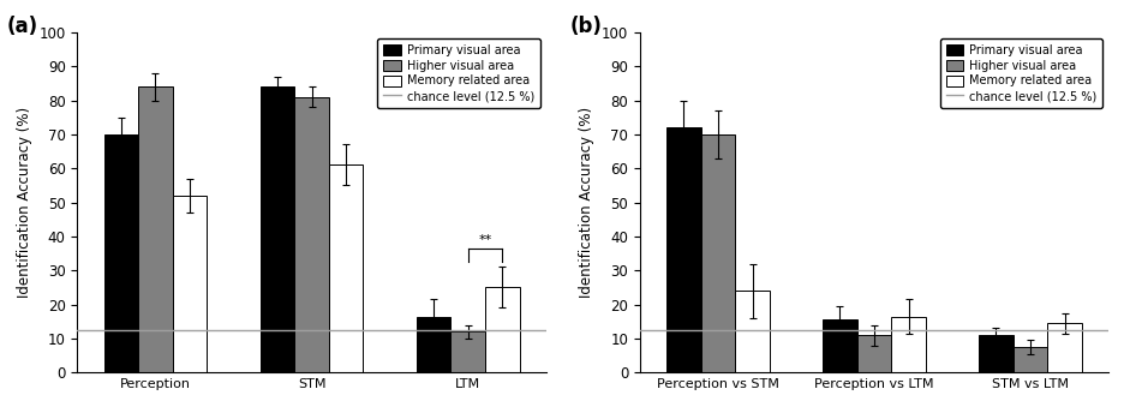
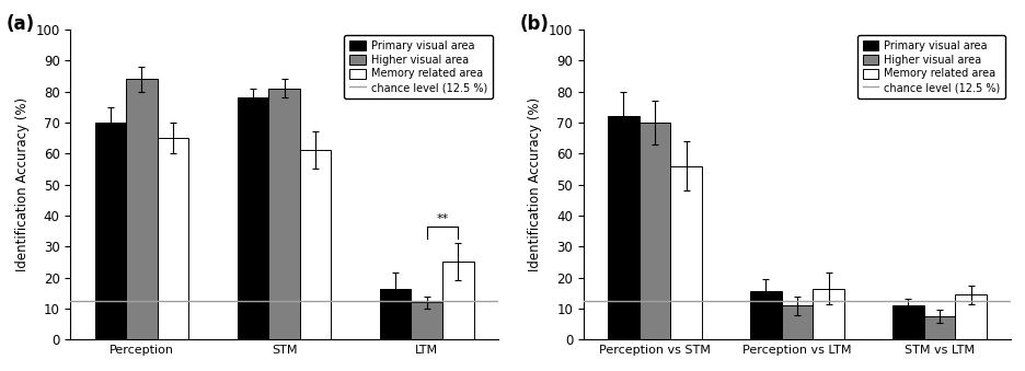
Memory related area/Perception: 52 -> 65
Primary visual area/STM: 84.0 -> 78.0
Memory related area/Perception vs STM: 24.0 -> 56.0
